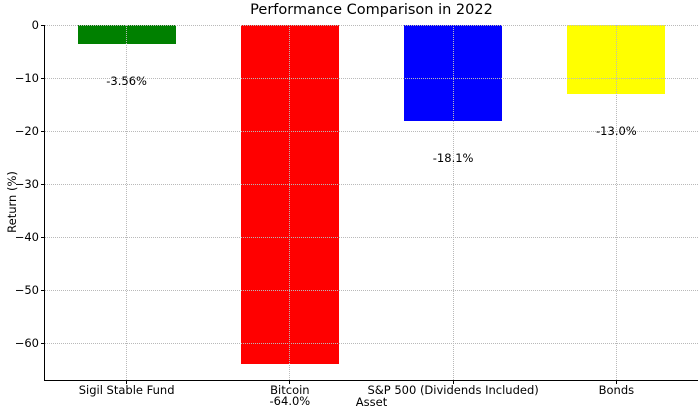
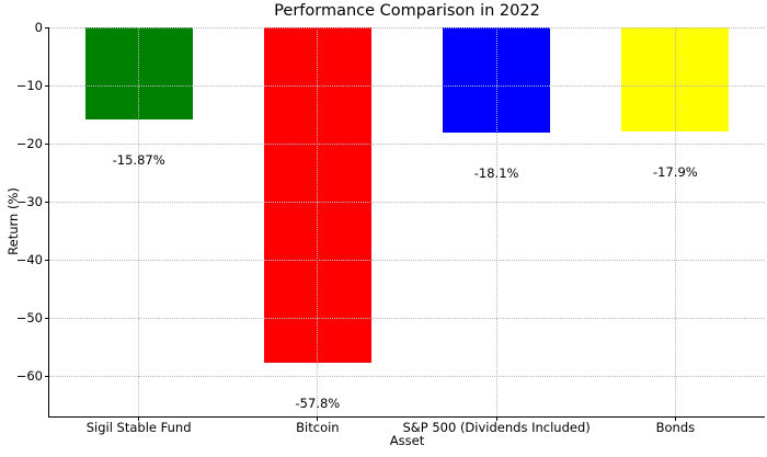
Sigil Stable Fund: -3.56% -> -15.87%
Bitcoin: -64.0% -> -57.8%
Bonds: -13.0% -> -17.9%
